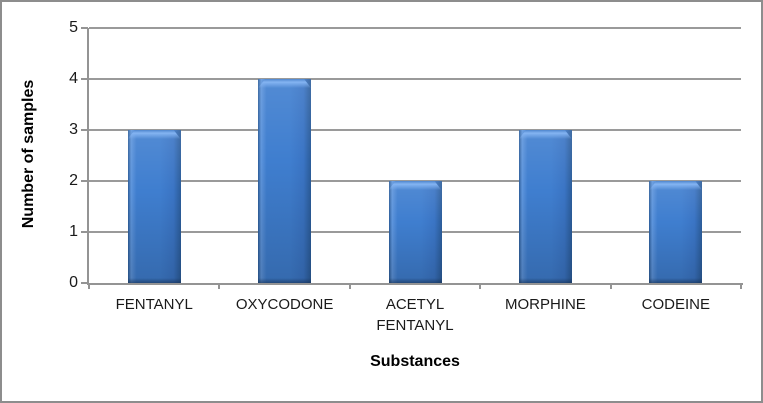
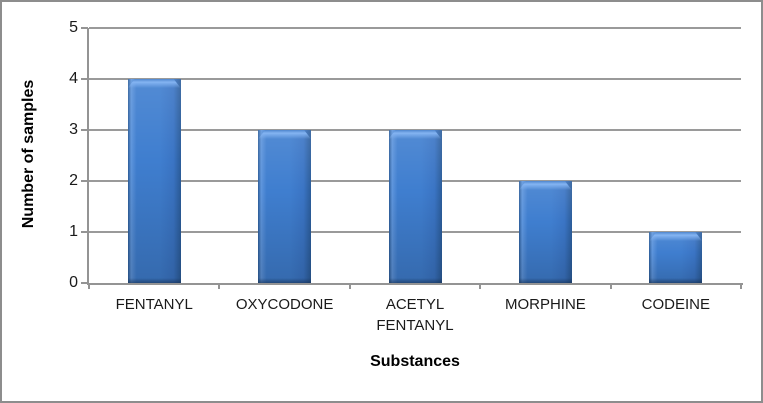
FENTANYL: 3 -> 4
OXYCODONE: 4 -> 3
ACETYL FENTANYL: 2 -> 3
MORPHINE: 3 -> 2
CODEINE: 2 -> 1
